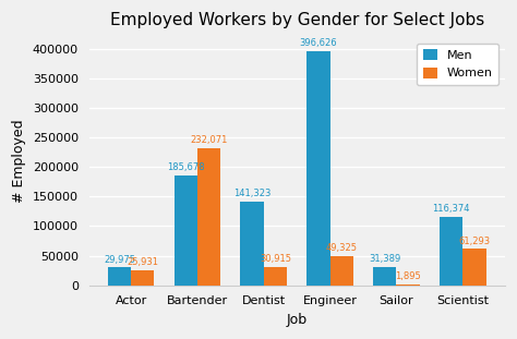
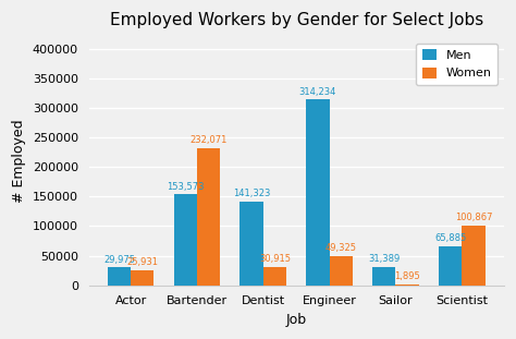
Men/Bartender: 185,678 -> 153,573
Men/Engineer: 396,626 -> 314,234
Men/Scientist: 116,374 -> 65,885
Women/Scientist: 61,293 -> 100,867
